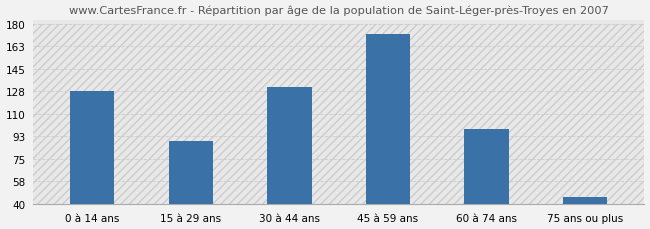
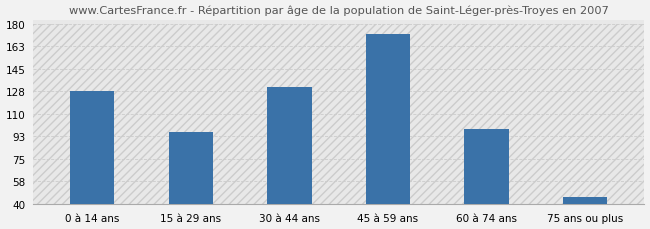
15 à 29 ans: 89 -> 96
